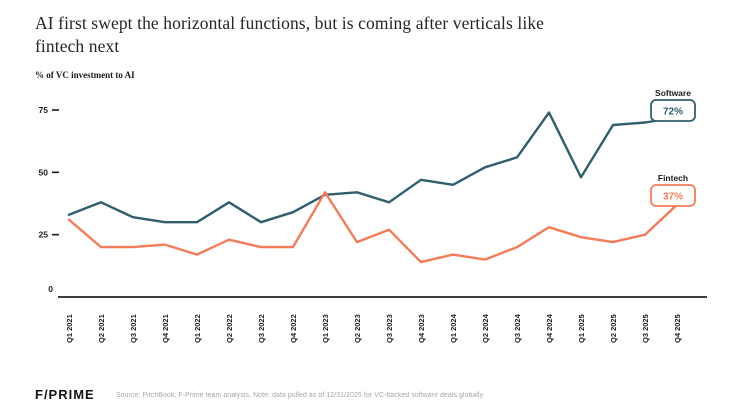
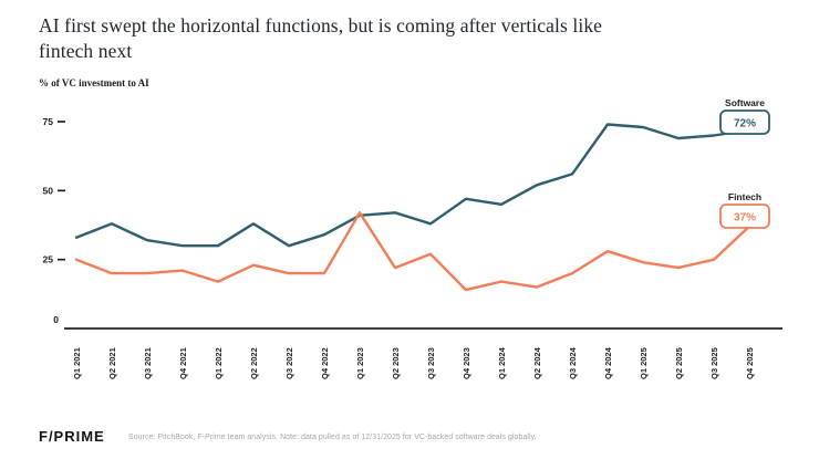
Fintech/Q1 2021: 31 -> 25
Software/Q1 2025: 48 -> 73
